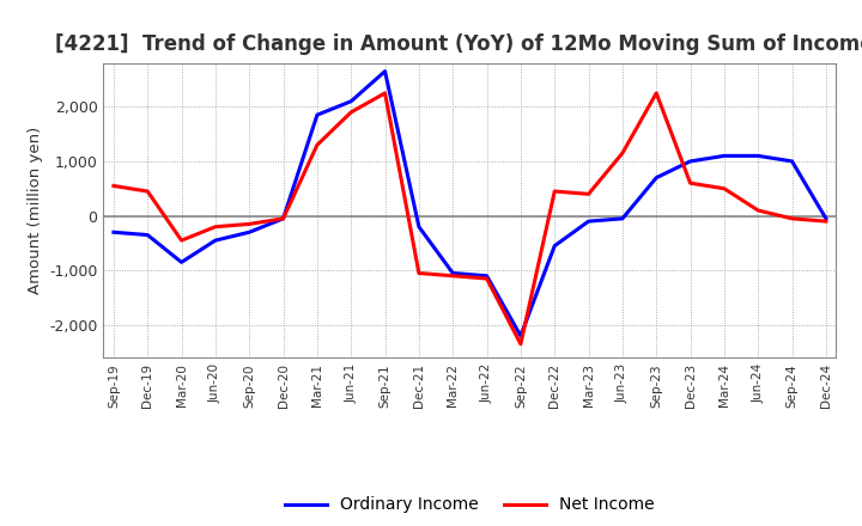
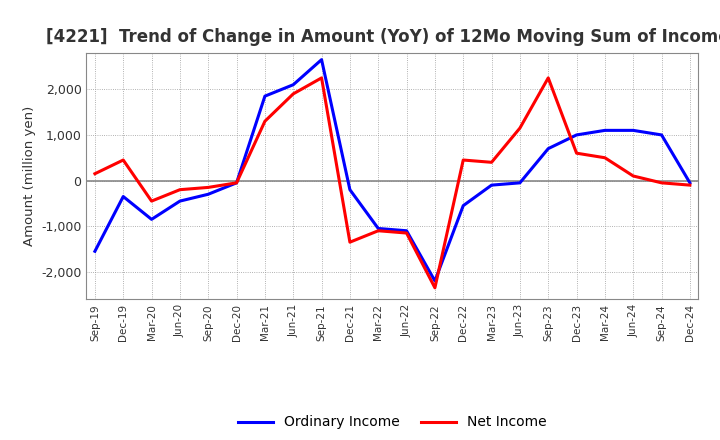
Ordinary Income/Sep-19: -300 -> -1,550
Net Income/Sep-19: 550 -> 150
Net Income/Dec-21: -1,050 -> -1,350
